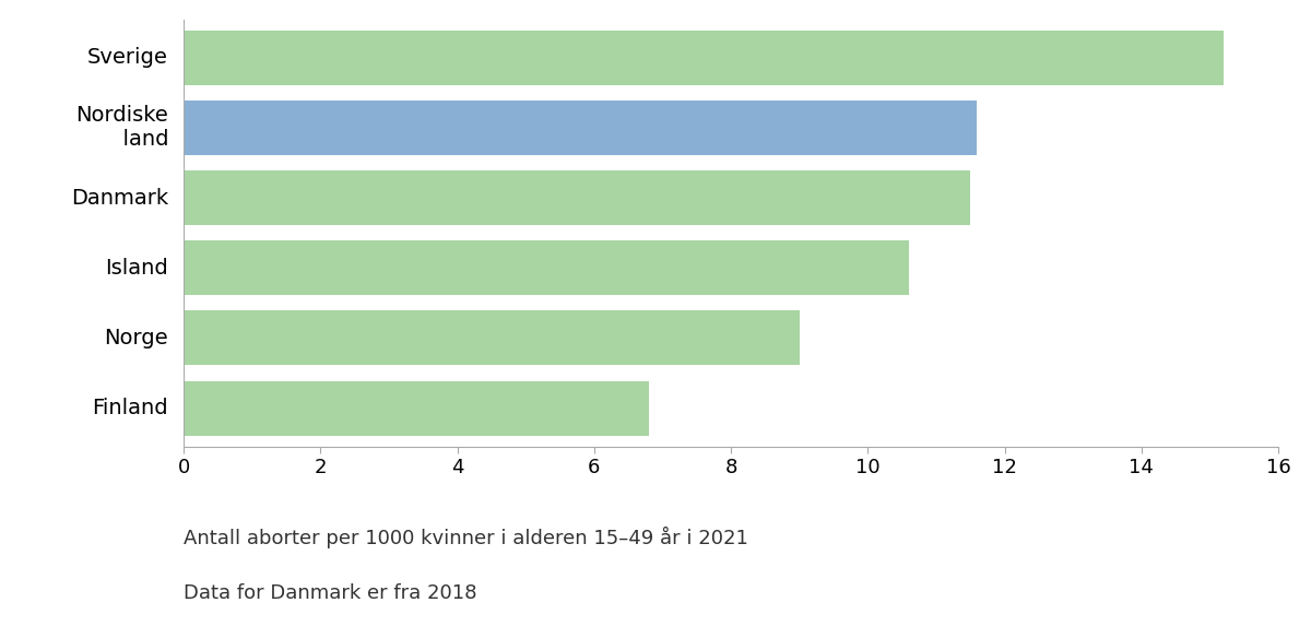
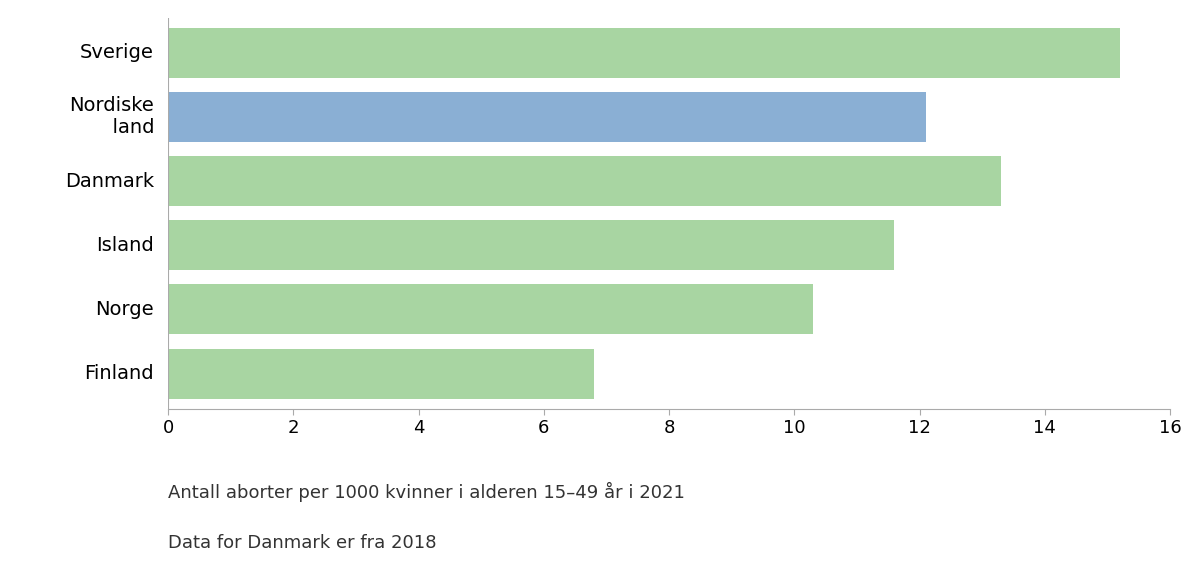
Nordiske land: 11.6 -> 12.1
Danmark: 11.5 -> 13.3
Island: 10.6 -> 11.6
Norge: 9.0 -> 10.3
